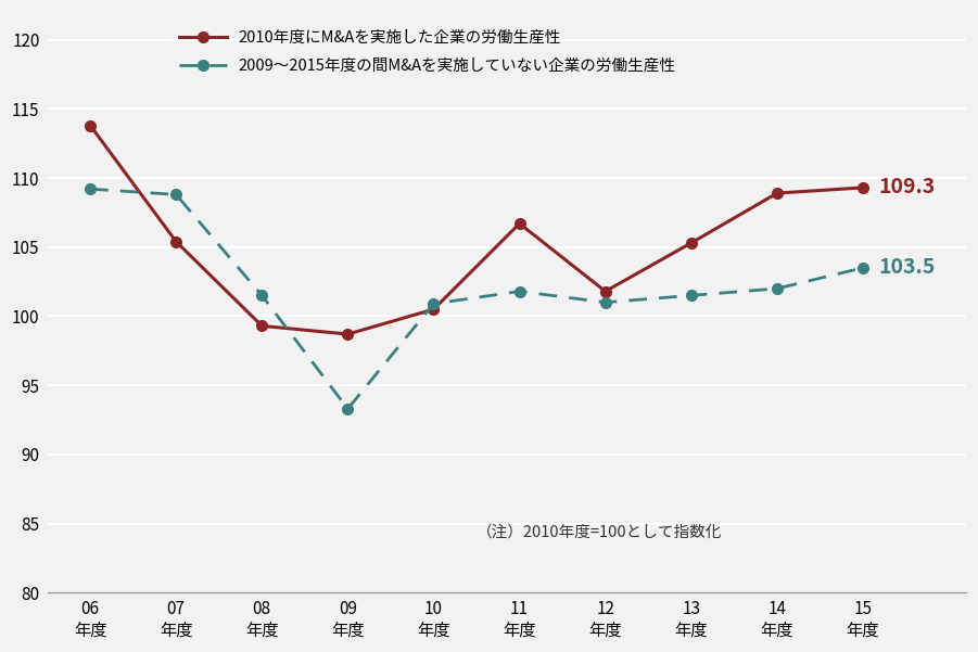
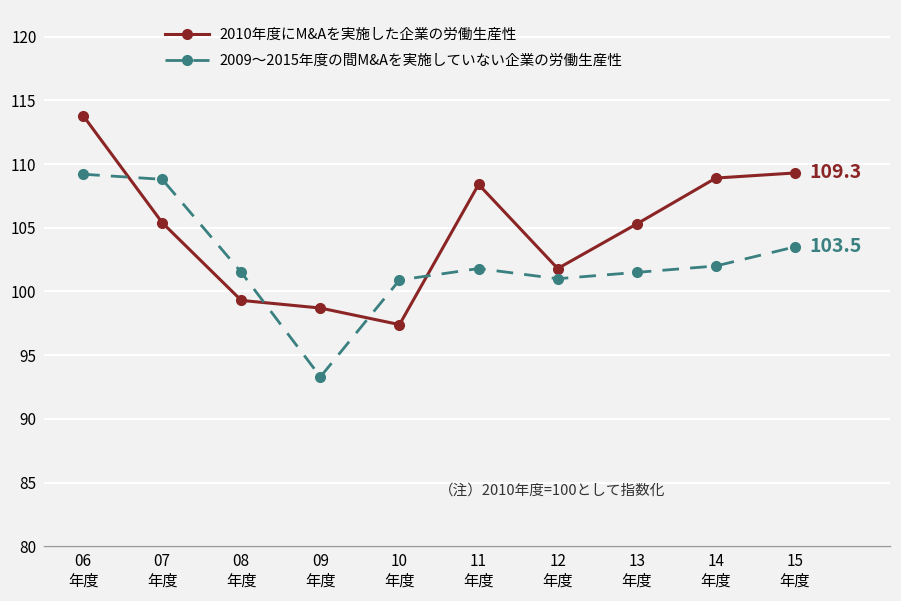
2010年度にM&Aを実施した企業の労働生産性/10 年度: 100.5 -> 97.4
2010年度にM&Aを実施した企業の労働生産性/11 年度: 106.7 -> 108.4
